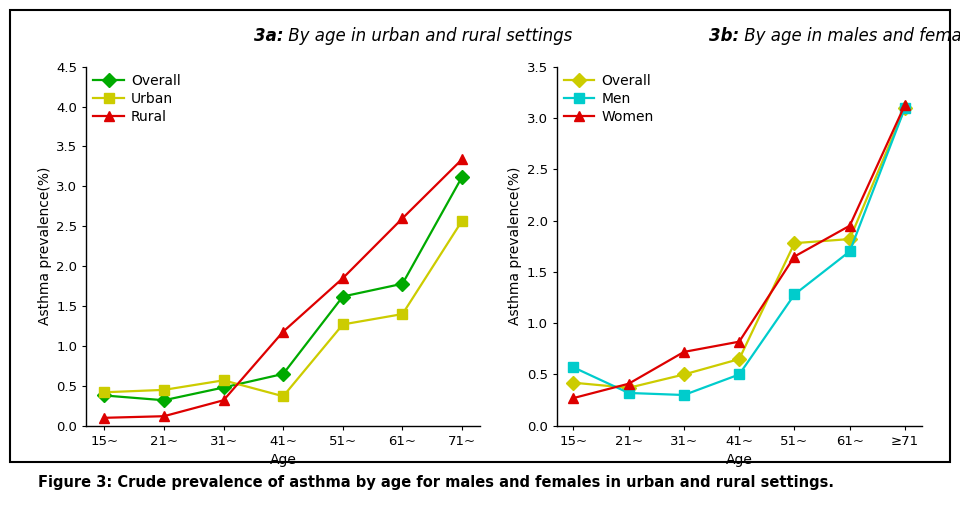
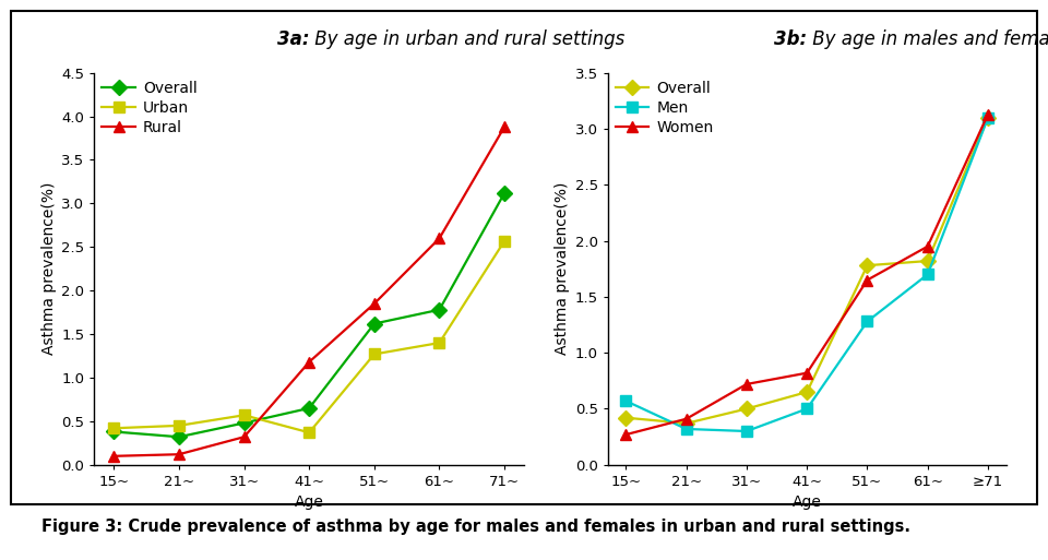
Rural/71~: 3.34 -> 3.88
